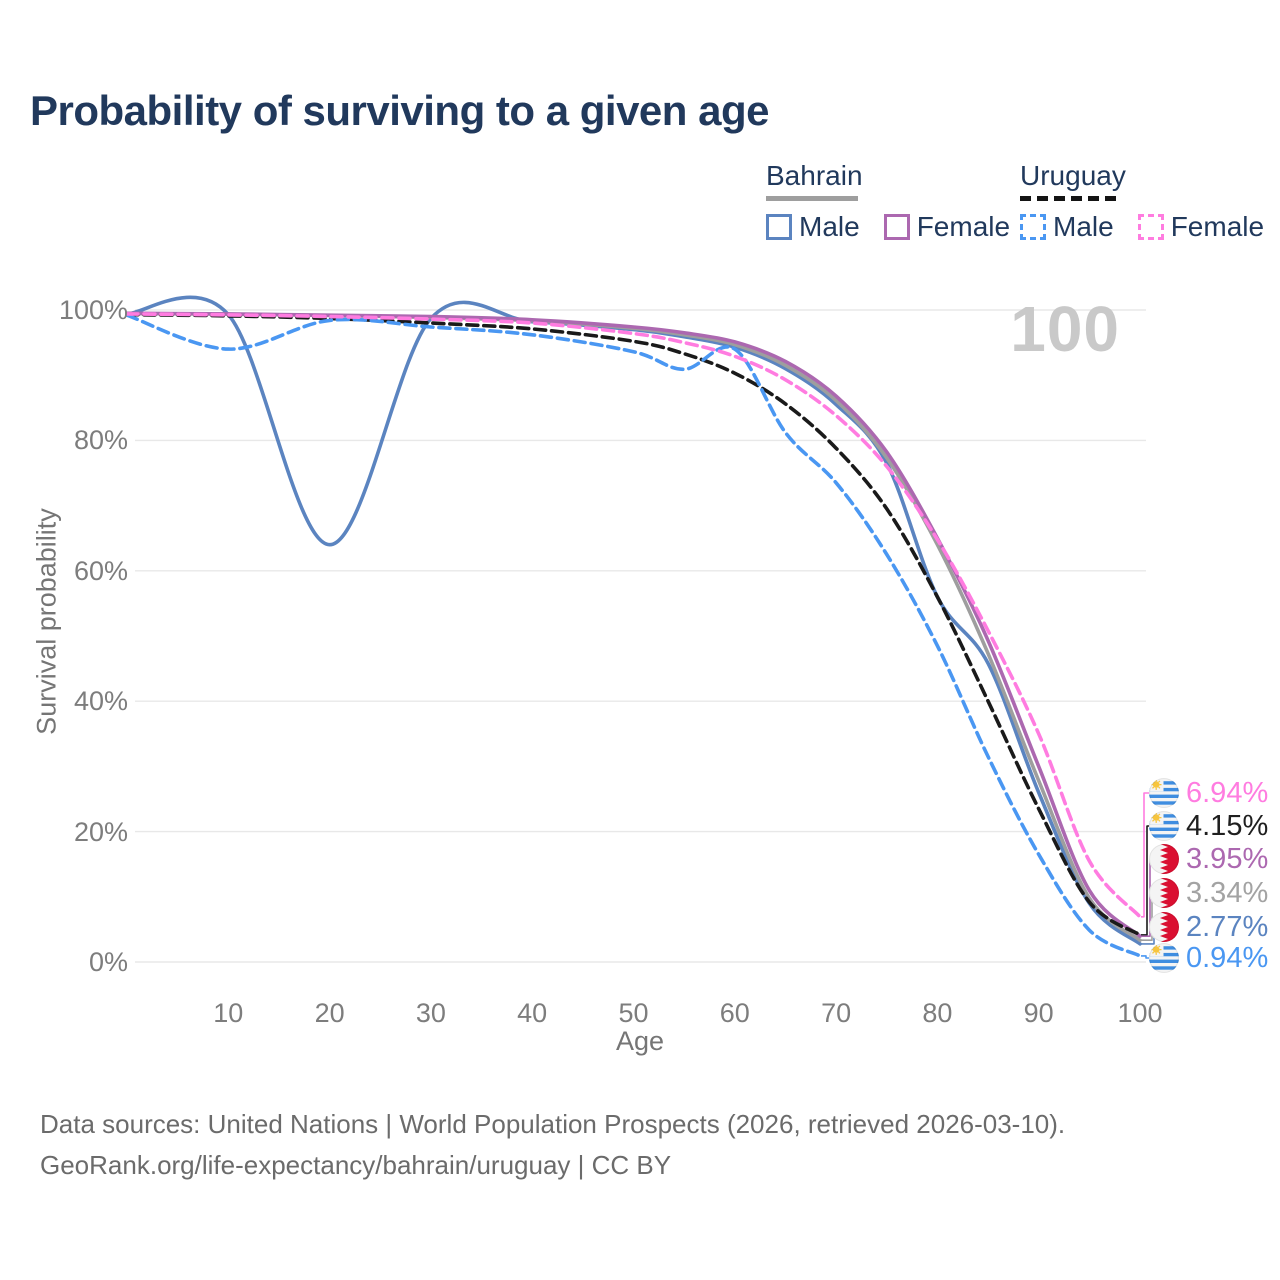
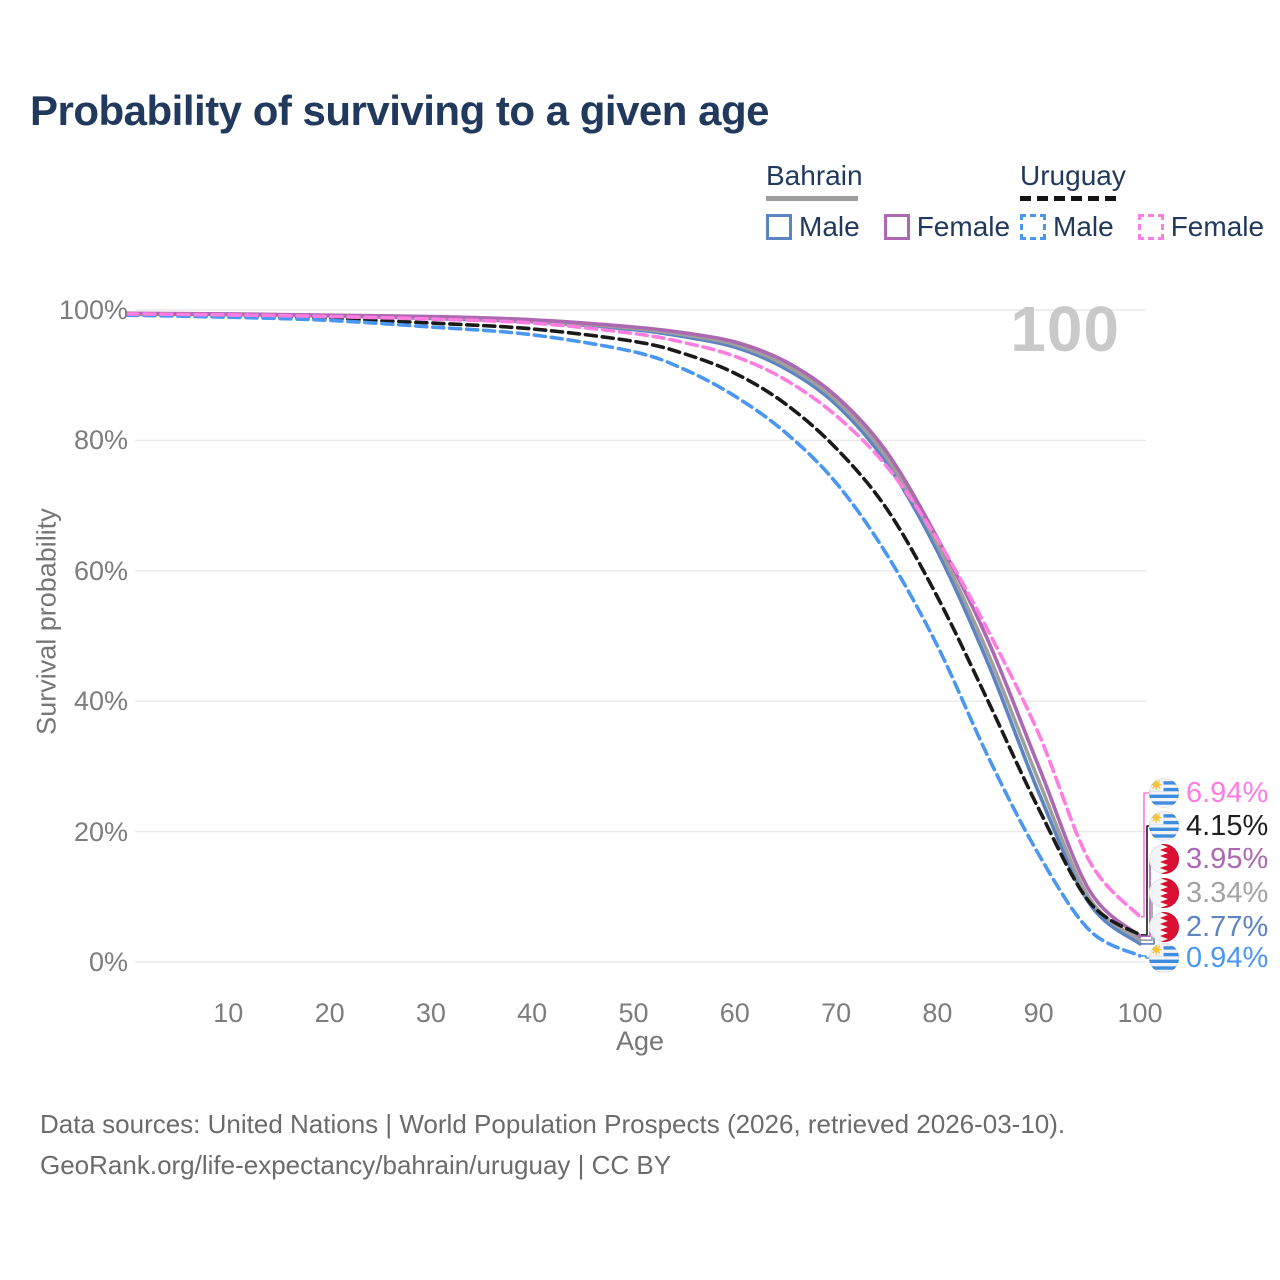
Uruguay Male/10: 94% -> 99%
Bahrain Male/20: 64% -> 99%
Uruguay Male/60: 94% -> 87%
Bahrain Male/80: 56% -> 63%
